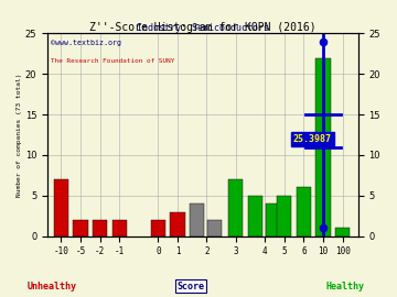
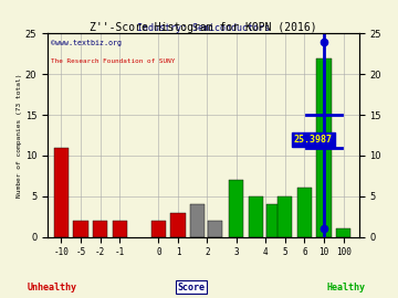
-10: 7 -> 11
